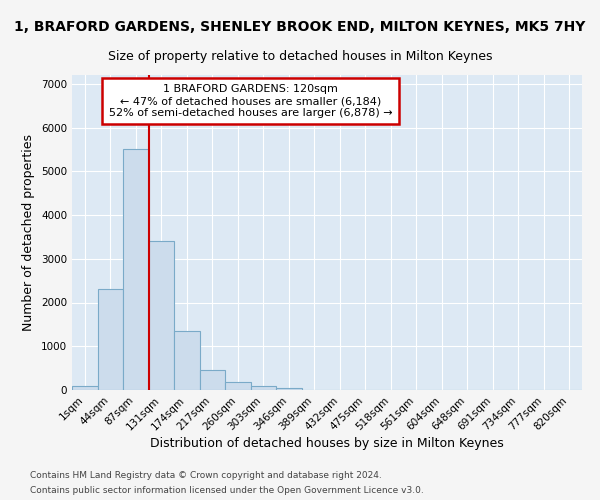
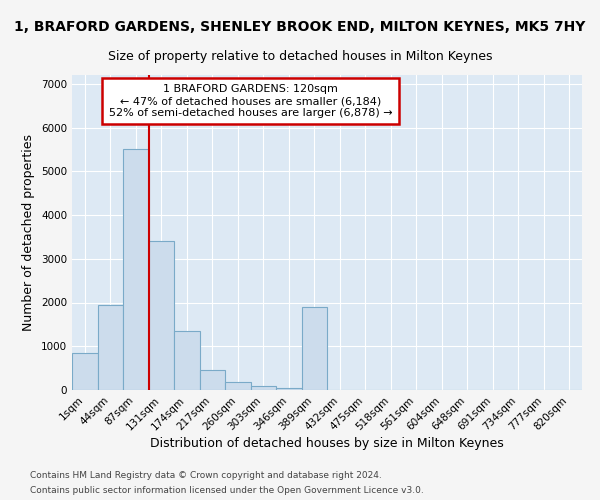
1sqm: 100 -> 850
44sqm: 2300 -> 1950
389sqm: 0 -> 1900
